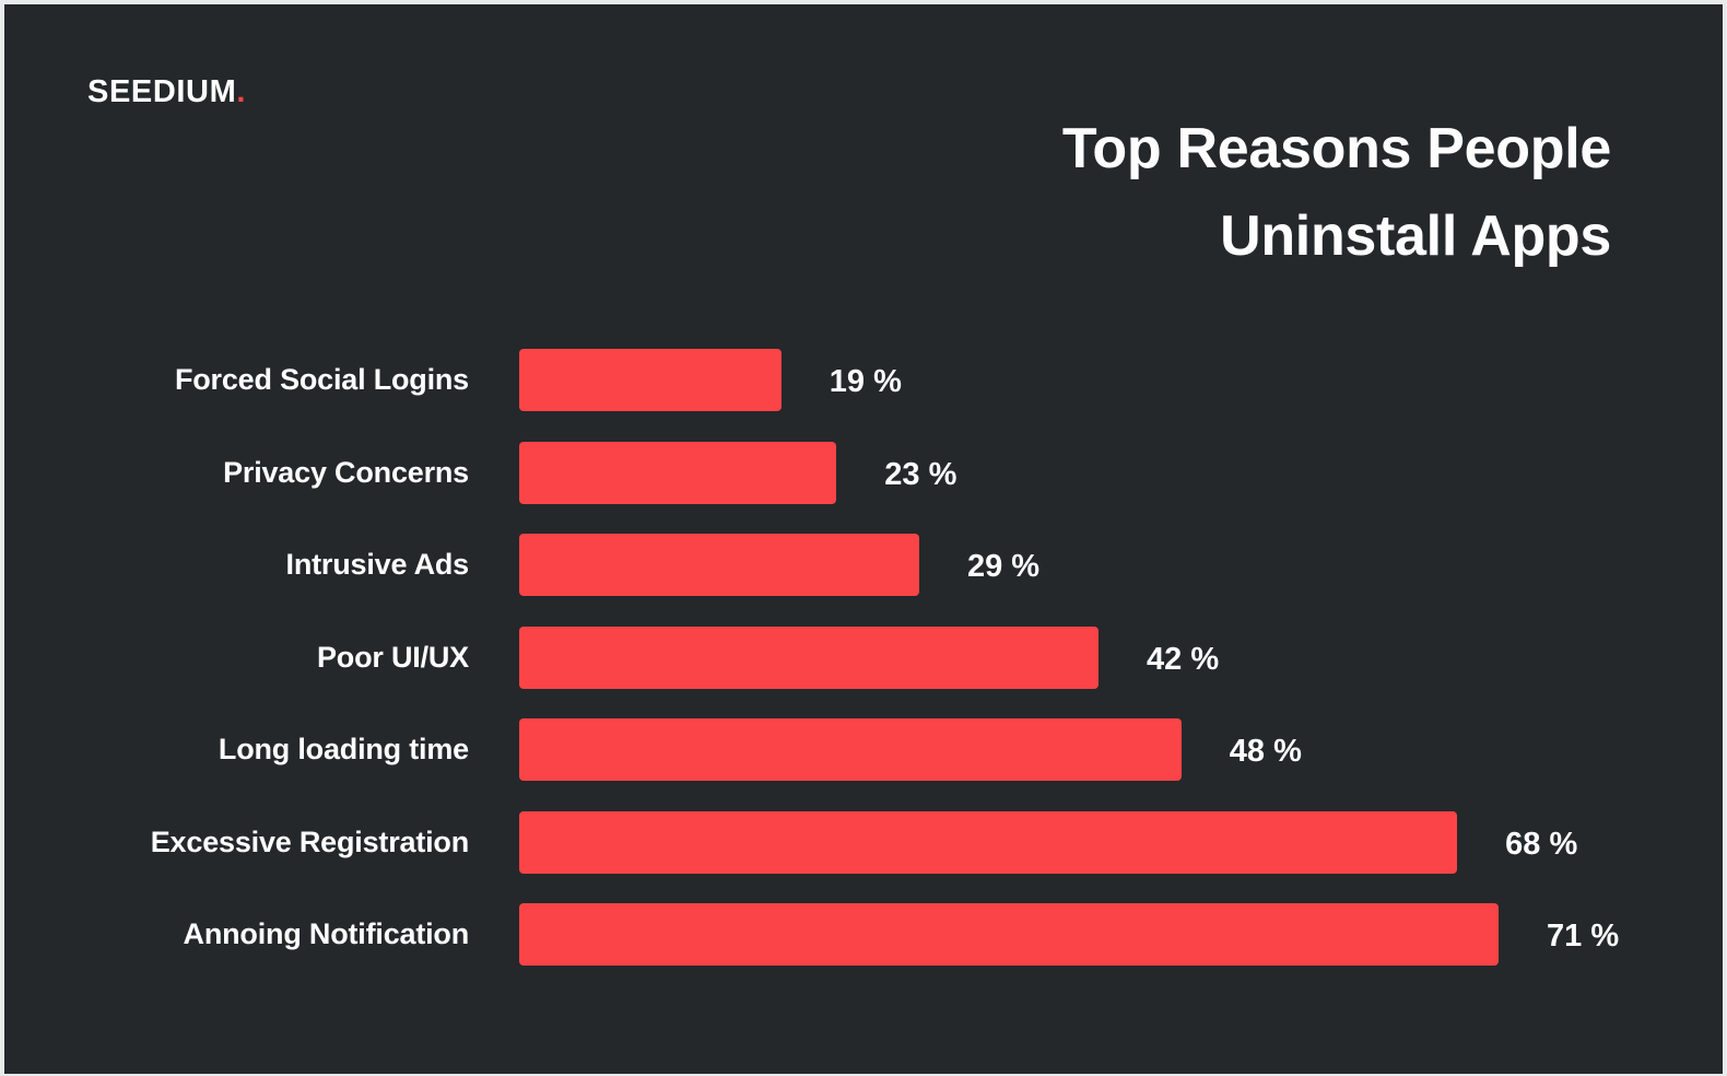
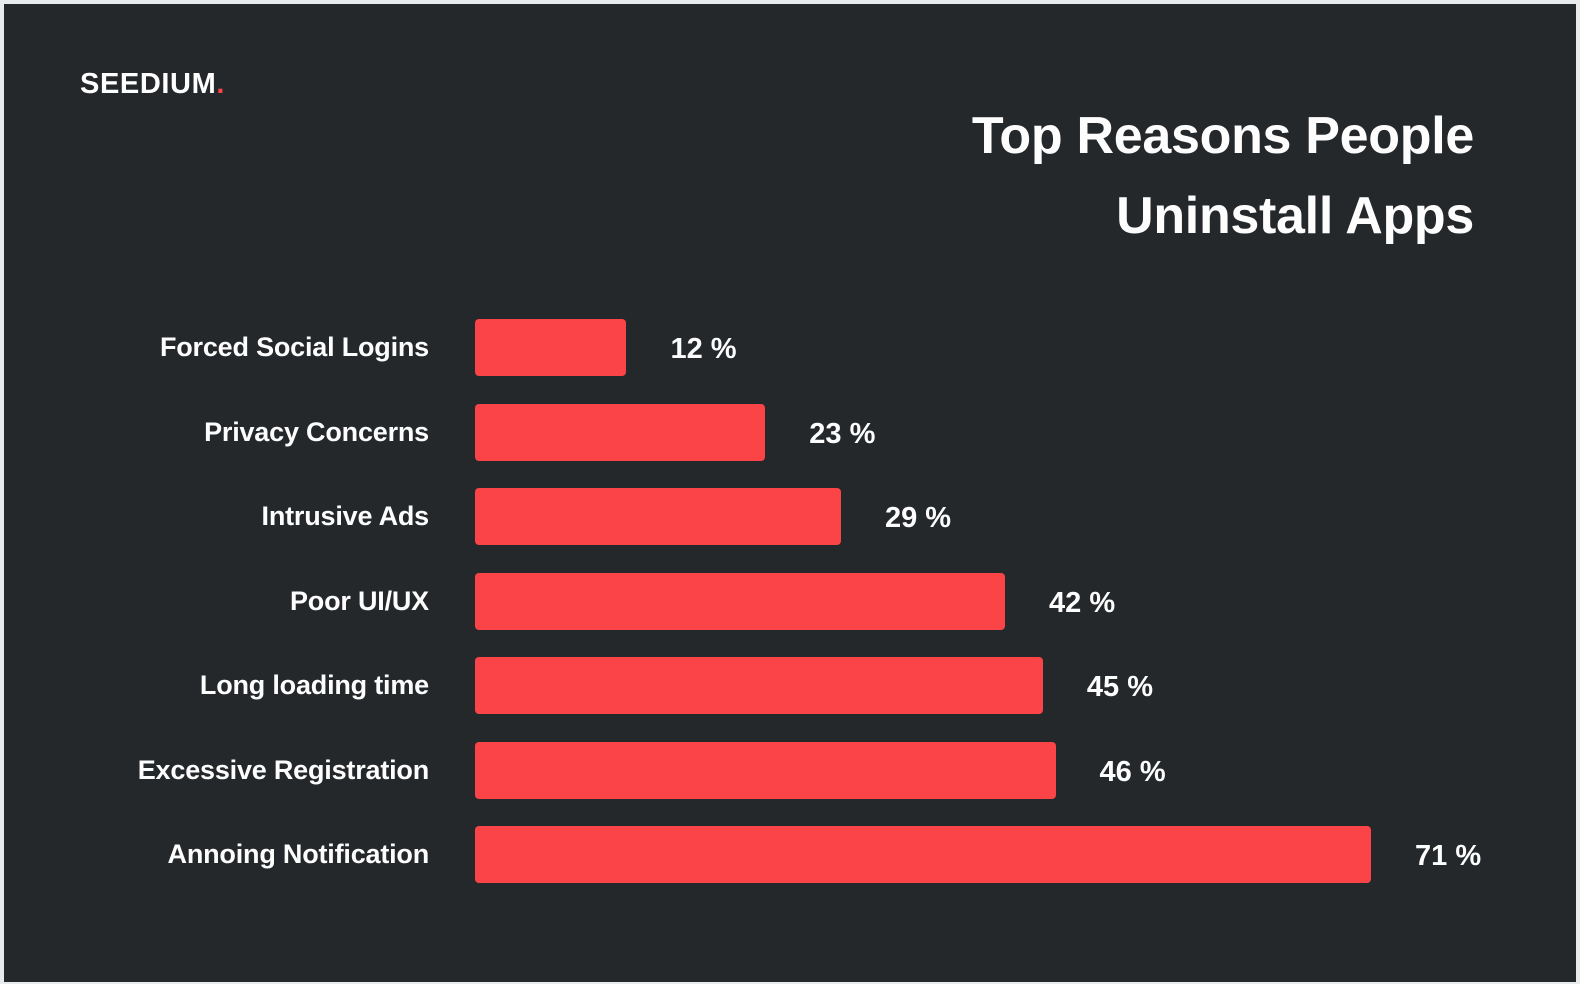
Forced Social Logins: 19 -> 12
Long loading time: 48 -> 45
Excessive Registration: 68 -> 46
